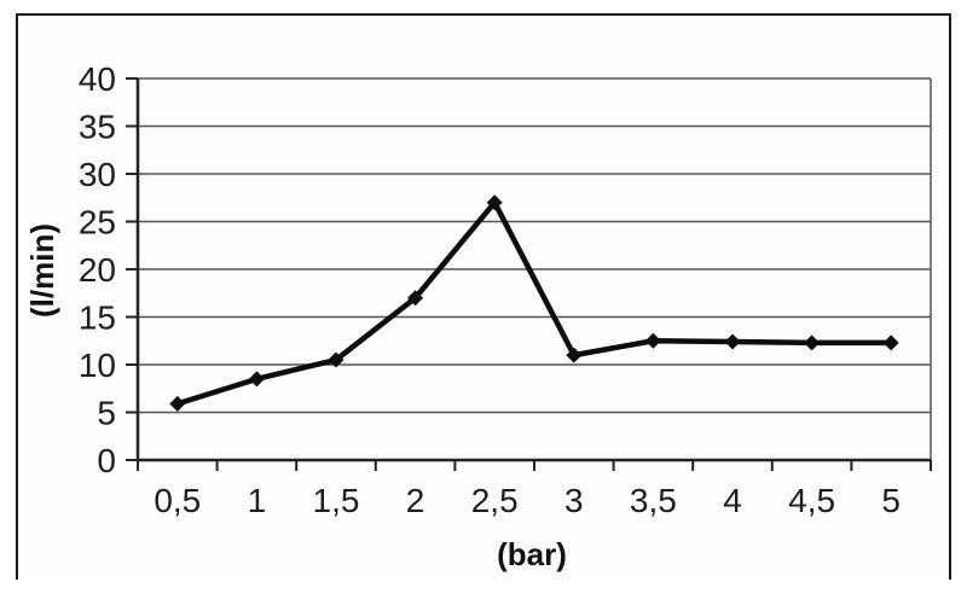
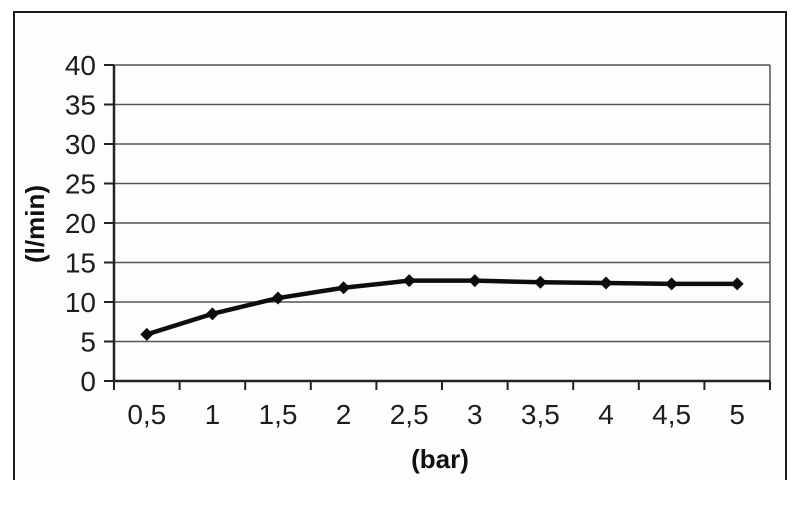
2: 17 -> 12
2,5: 27 -> 13
3: 11 -> 13
